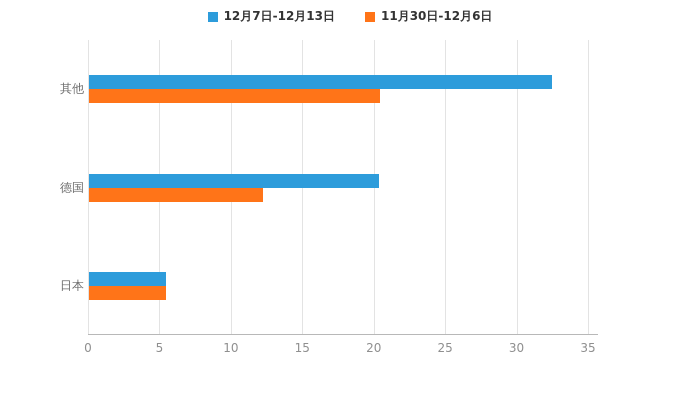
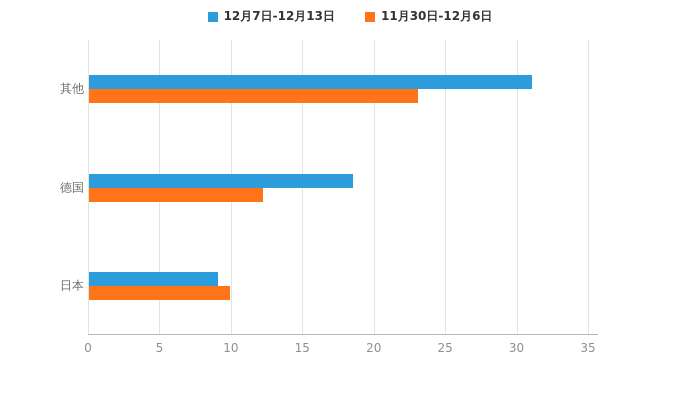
12月7日-12月13日/其他: 32.4 -> 31.0
11月30日-12月6日/其他: 20.4 -> 23.0
12月7日-12月13日/德国: 20.3 -> 18.5
12月7日-12月13日/日本: 5.4 -> 9.0
11月30日-12月6日/日本: 5.4 -> 9.9
